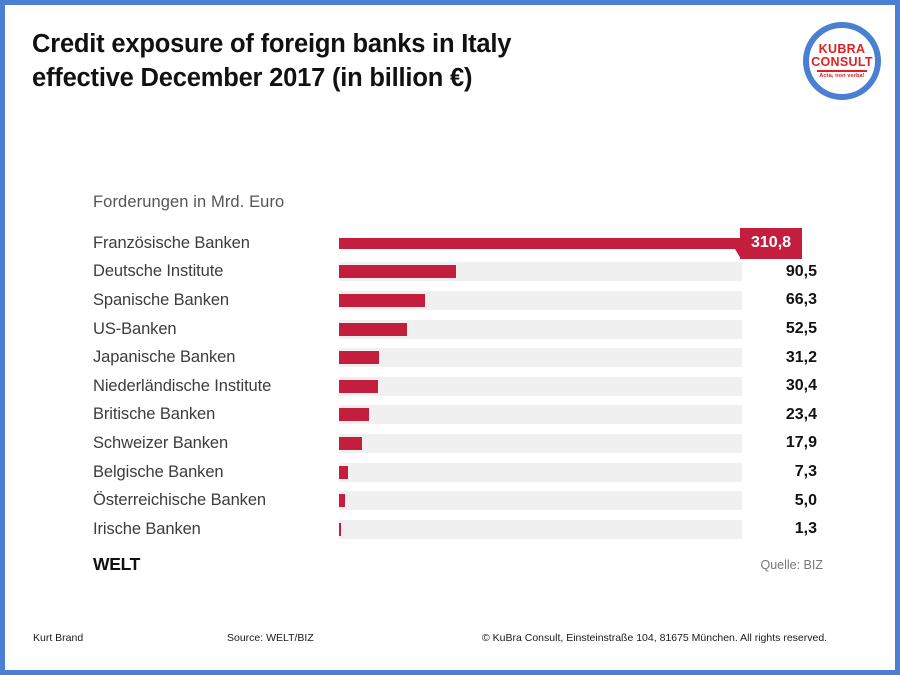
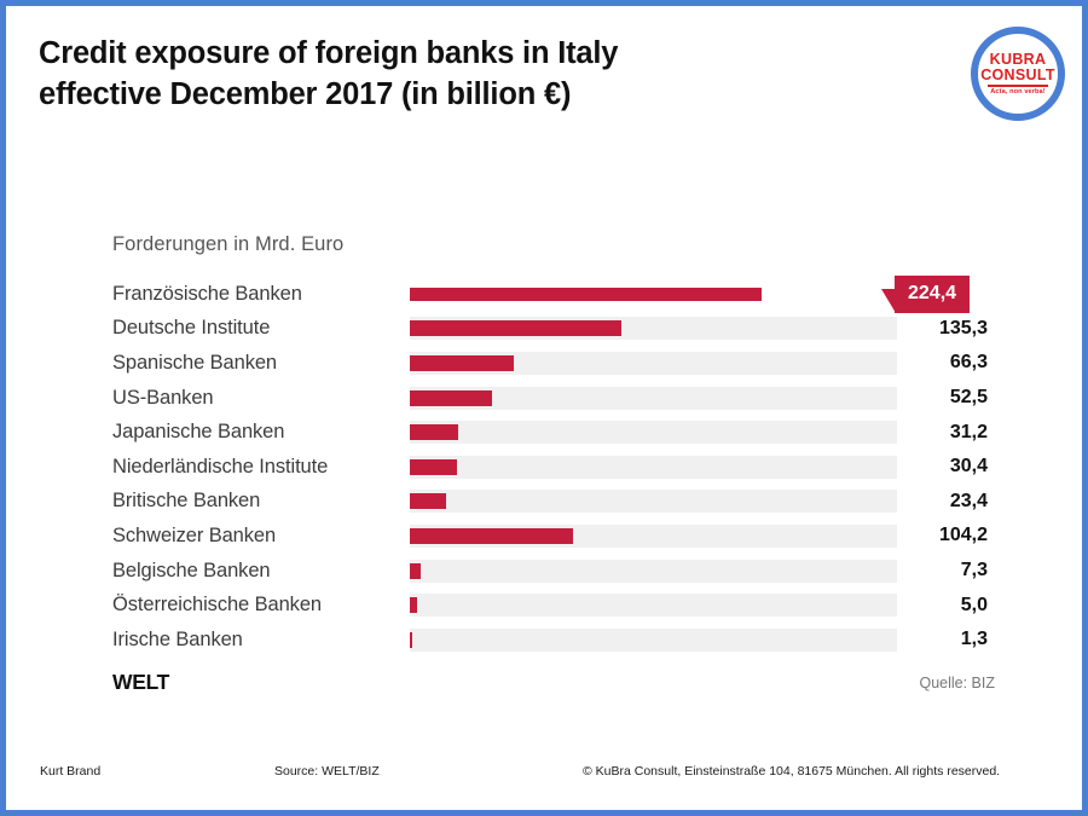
Französische Banken: 310,8 -> 224,4
Deutsche Institute: 90,5 -> 135,3
Schweizer Banken: 17,9 -> 104,2
